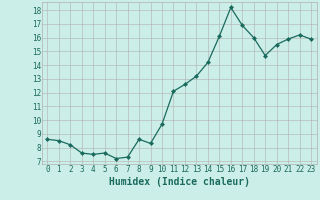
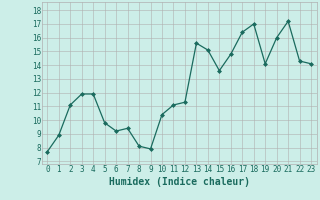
0: 8.6 -> 7.7
1: 8.5 -> 8.9
2: 8.2 -> 11.1
3: 7.6 -> 11.9
4: 7.5 -> 11.9
5: 7.6 -> 9.8
6: 7.2 -> 9.2
7: 7.3 -> 9.4
8: 8.6 -> 8.1
9: 8.3 -> 7.9
10: 9.7 -> 10.4
11: 12.1 -> 11.1
12: 12.6 -> 11.3
13: 13.2 -> 15.6
14: 14.2 -> 15.1
15: 16.1 -> 13.6
16: 18.2 -> 14.8
17: 16.9 -> 16.4
18: 16.0 -> 17.0
19: 14.7 -> 14.1
20: 15.5 -> 16.0
21: 15.9 -> 17.2
22: 16.2 -> 14.3
23: 15.9 -> 14.1
